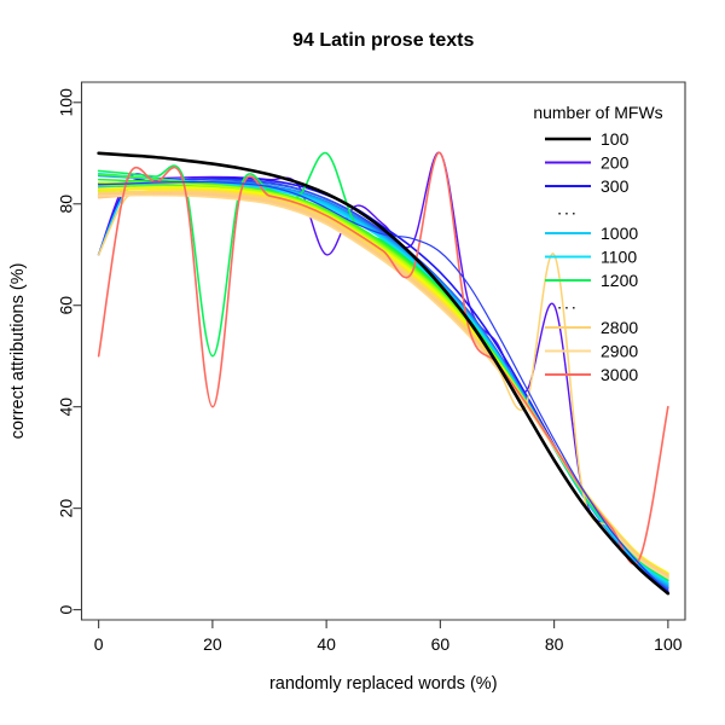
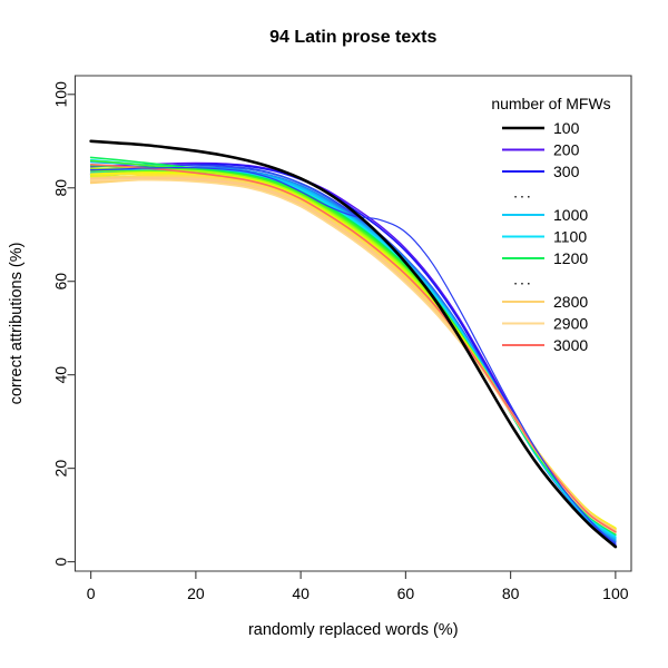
200/0: 70 -> 80
300/0: 70 -> 80
1000/0: 70 -> 80
2800/0: 70 -> 80
3000/0: 50 -> 80
1200/20: 50 -> 80
3000/20: 40 -> 80
200/40: 70 -> 80
1200/40: 90 -> 80
200/60: 90 -> 70
3000/60: 90 -> 60
200/80: 60 -> 30
2800/80: 70 -> 30
3000/100: 40 -> 10
